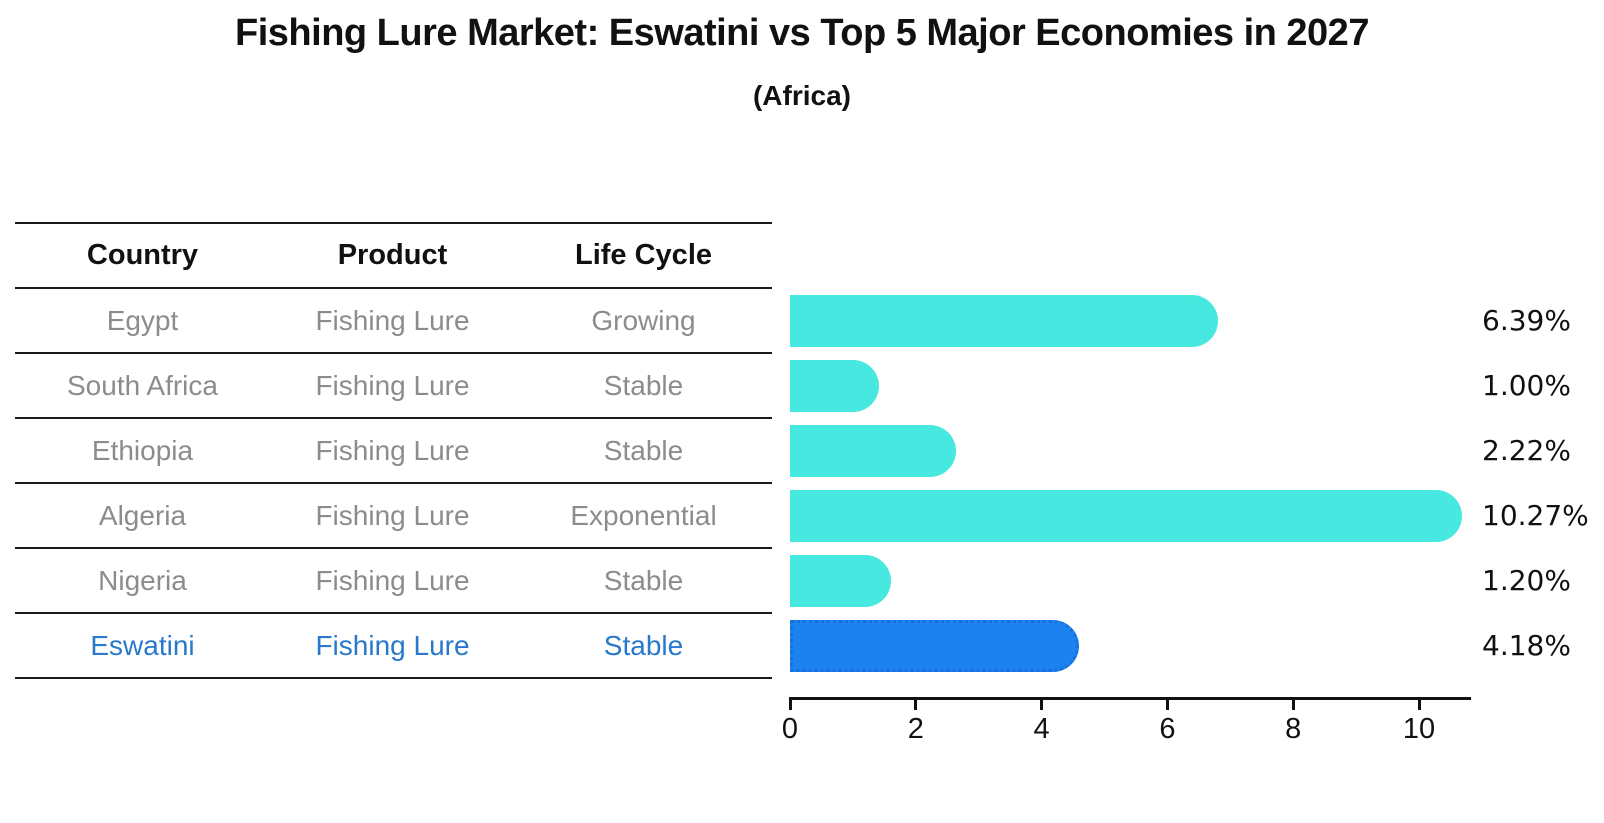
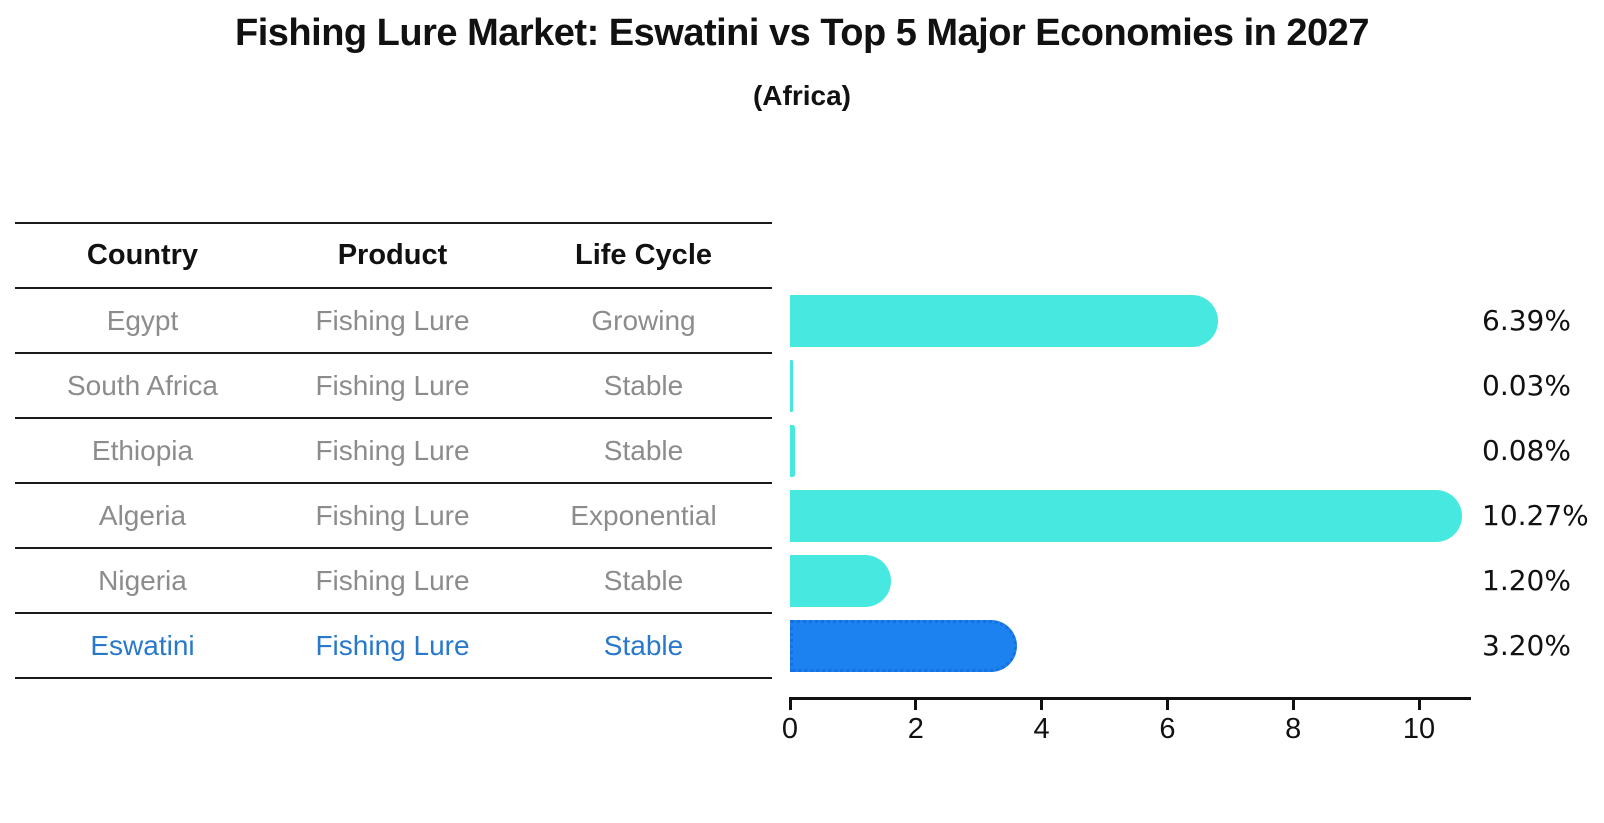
South Africa: 1.00% -> 0.03%
Ethiopia: 2.22% -> 0.08%
Eswatini: 4.18% -> 3.20%
